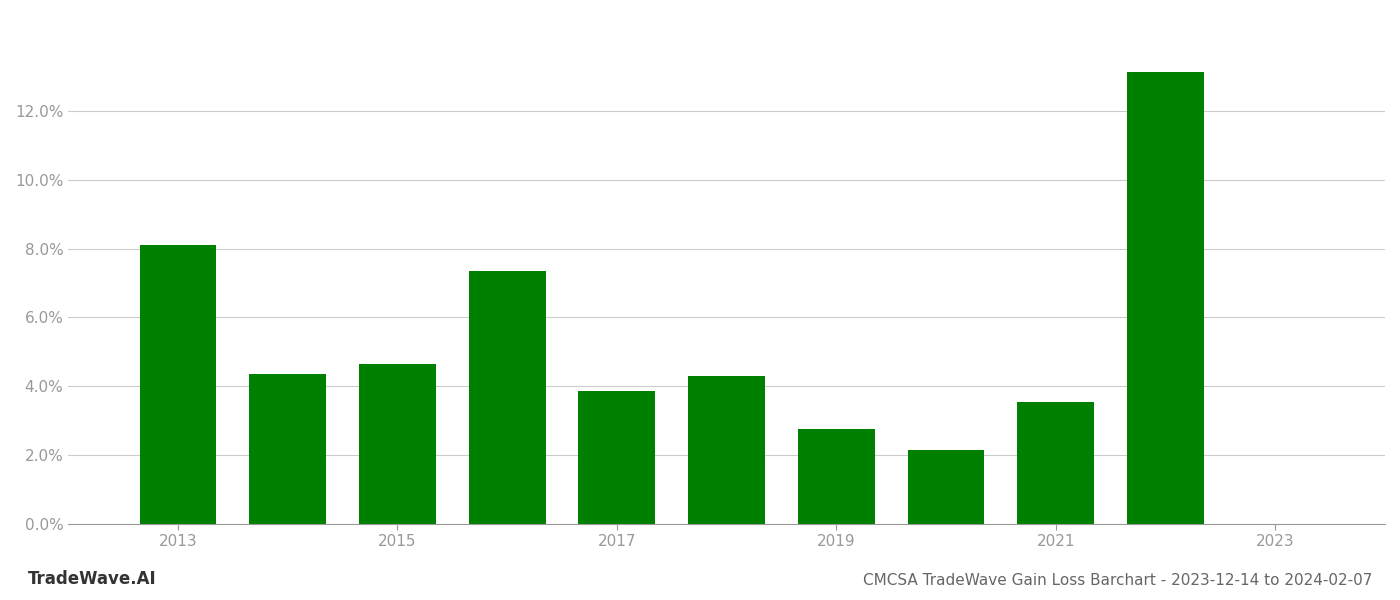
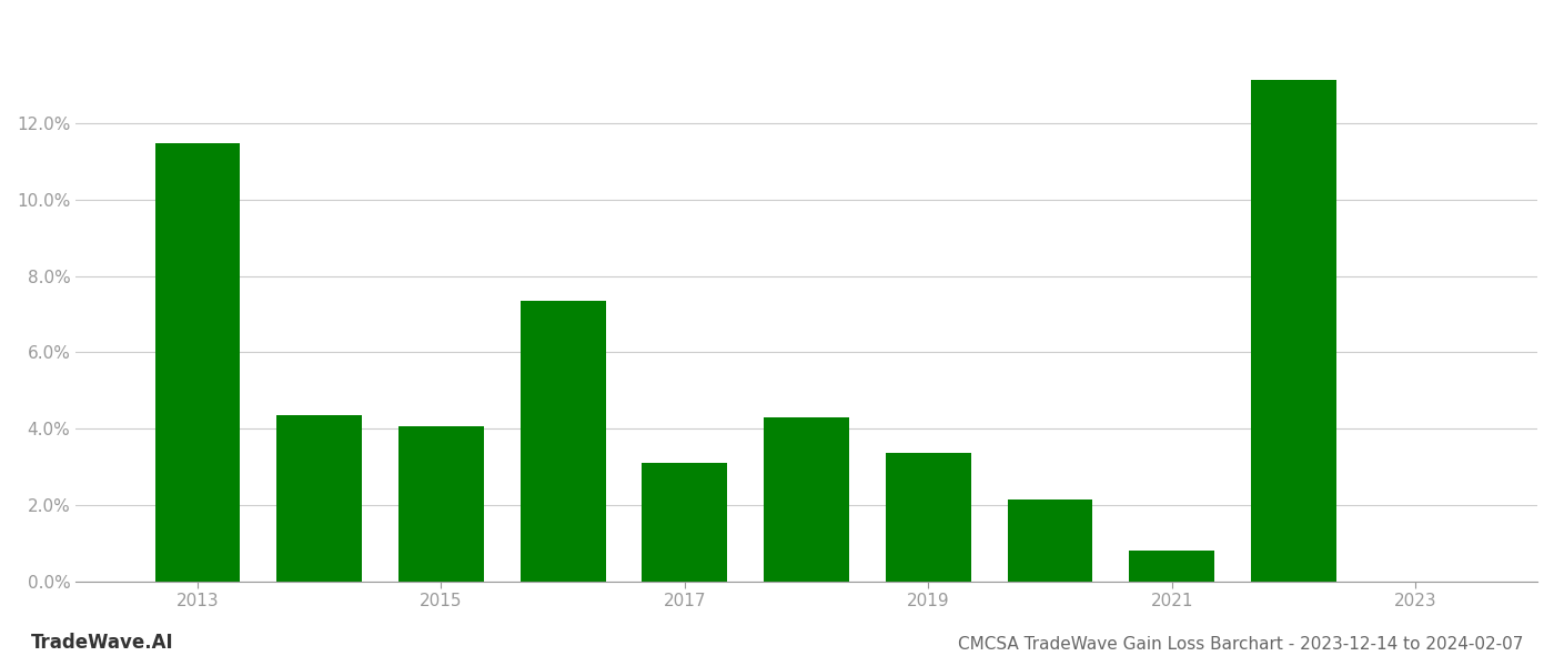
2013: 8.10% -> 11.48%
2015: 4.65% -> 4.05%
2017: 3.85% -> 3.10%
2019: 2.75% -> 3.35%
2021: 3.55% -> 0.80%
